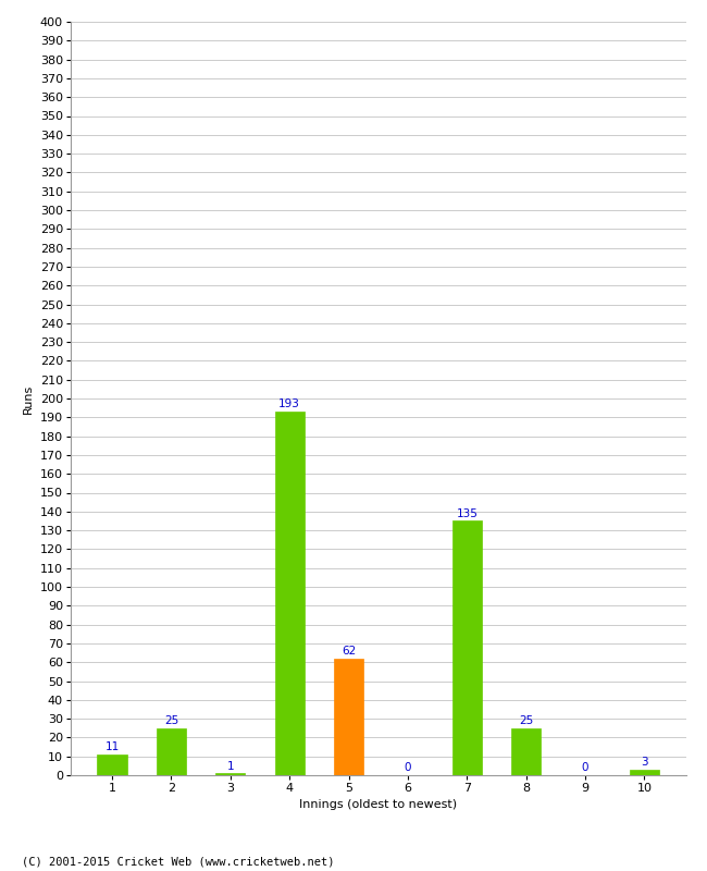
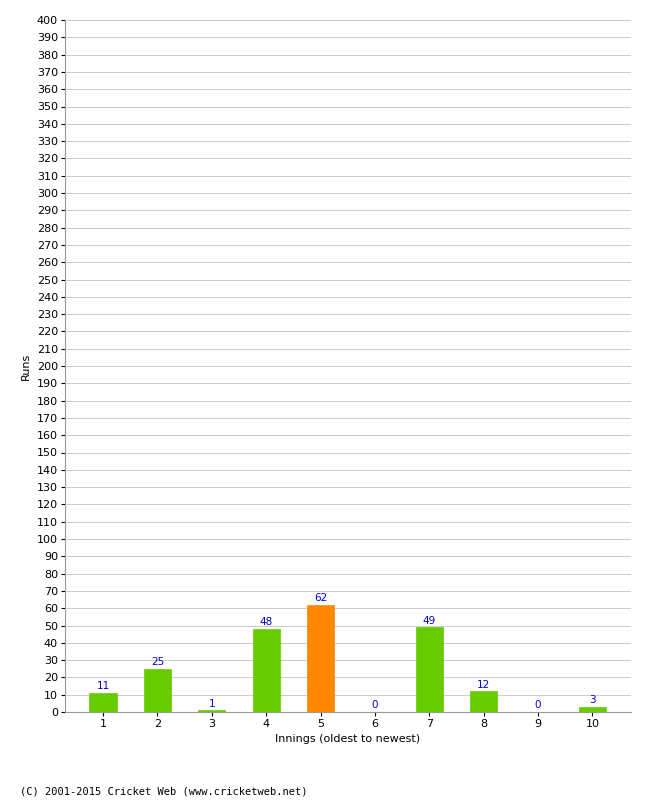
4: 193 -> 48
7: 135 -> 49
8: 25 -> 12
